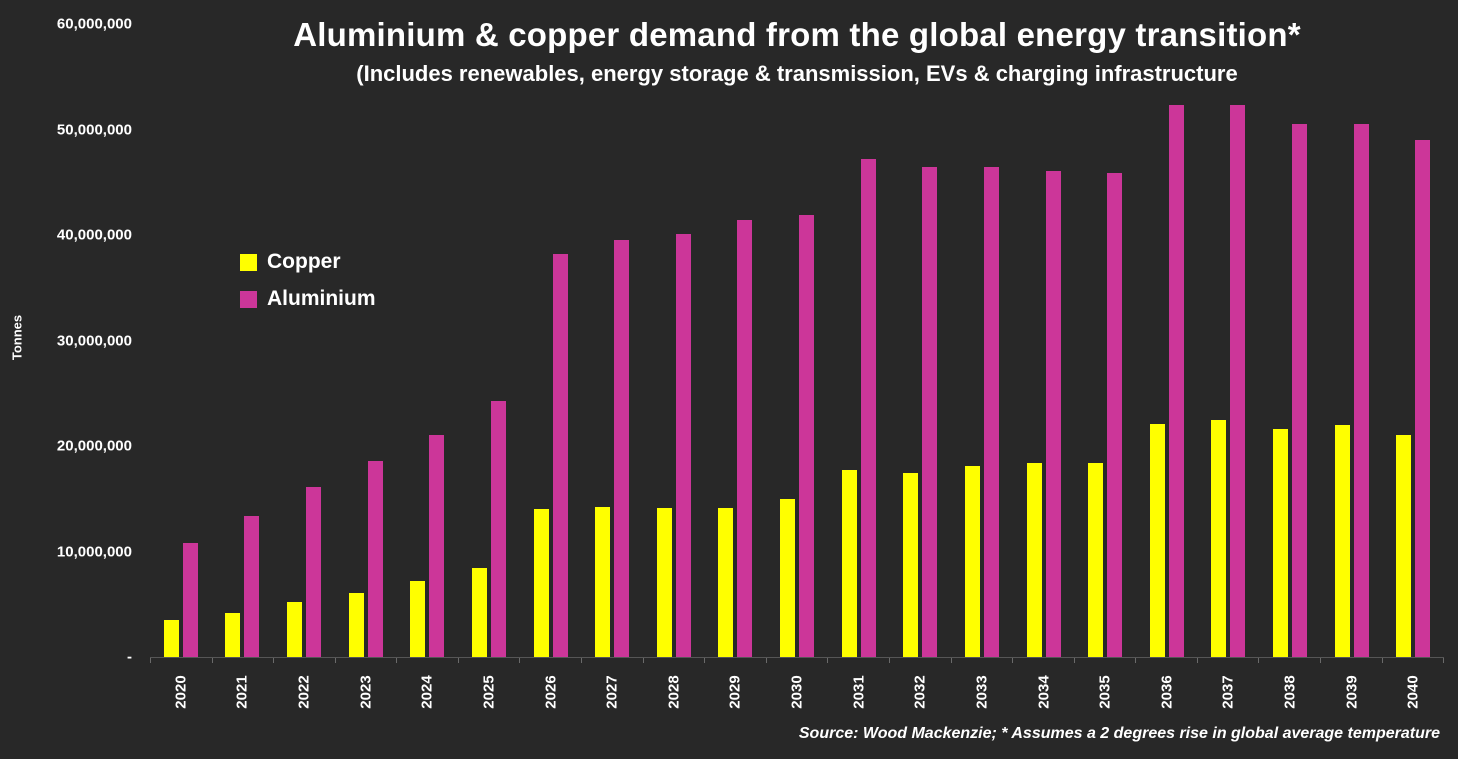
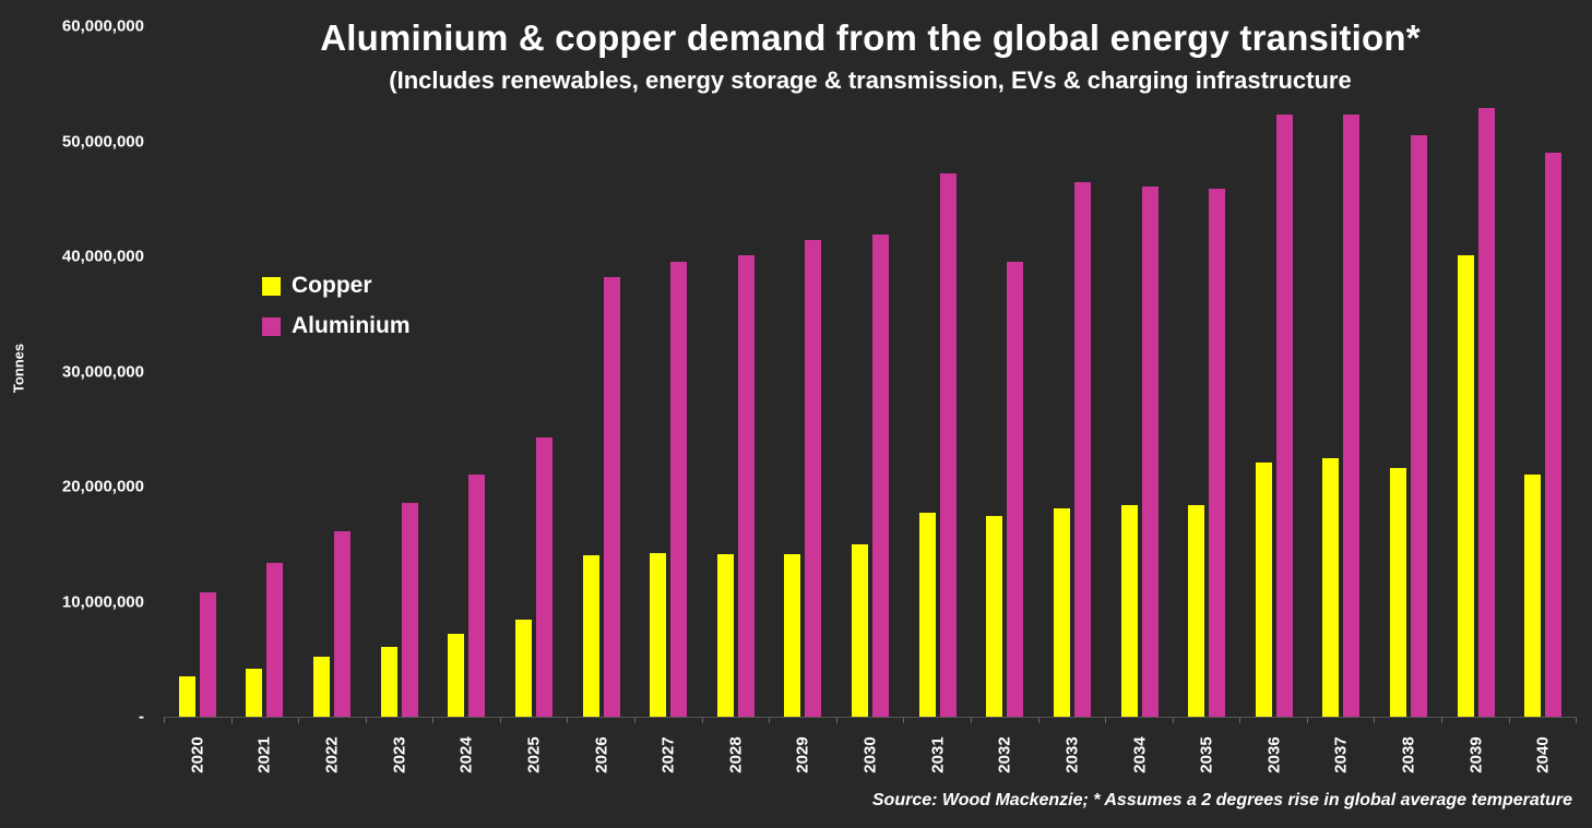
Aluminium/2032: 46400000 -> 39500000
Copper/2039: 22000000 -> 40100000
Aluminium/2039: 50500000 -> 52900000
